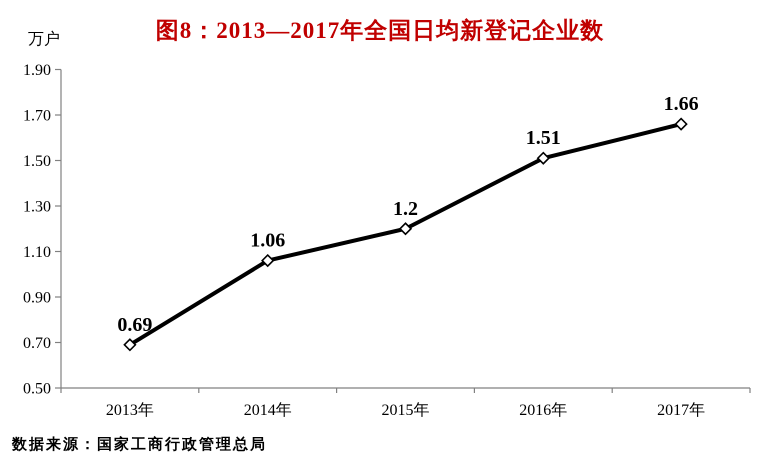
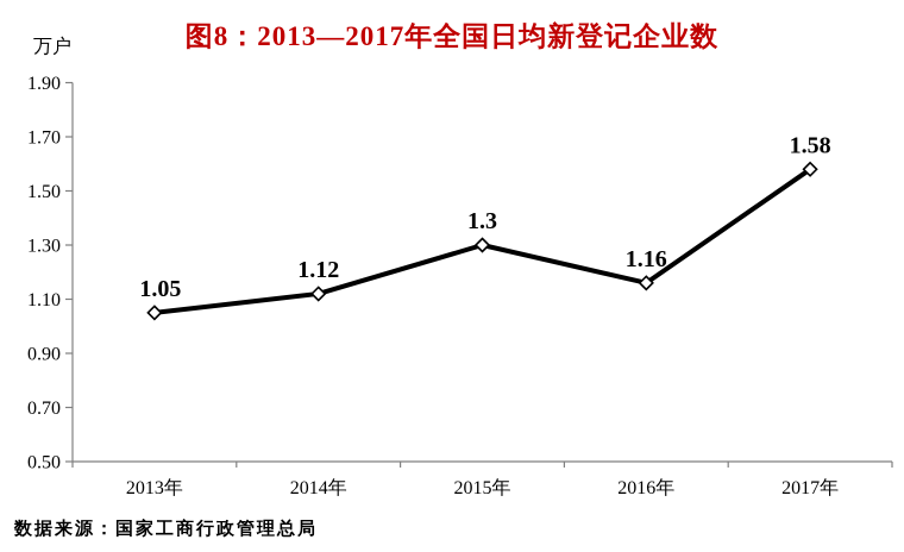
2013年: 0.69 -> 1.05
2014年: 1.06 -> 1.12
2015年: 1.2 -> 1.3
2016年: 1.51 -> 1.16
2017年: 1.66 -> 1.58
